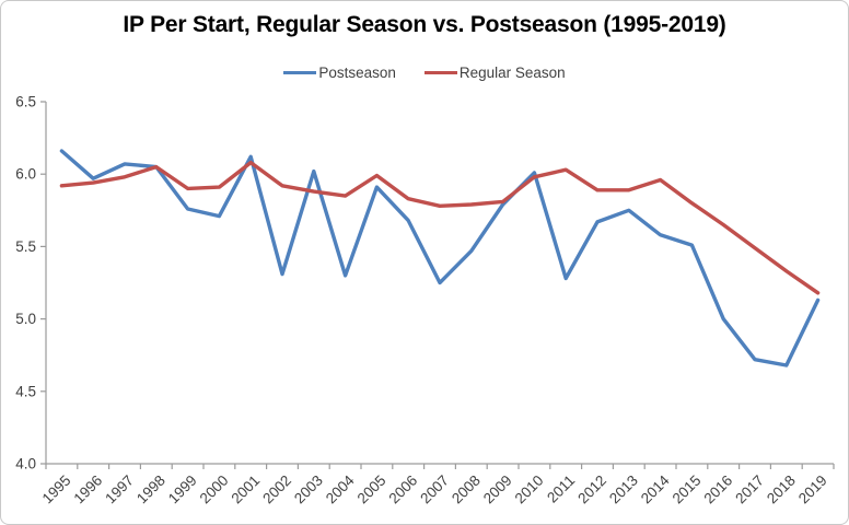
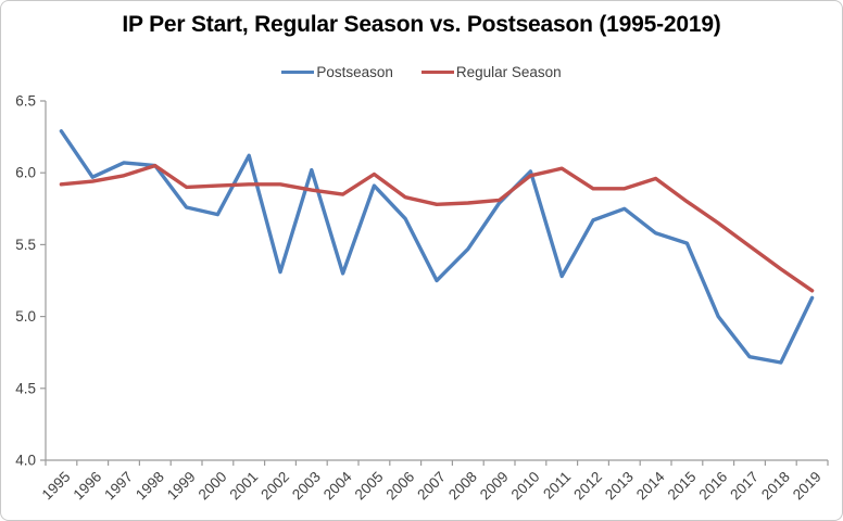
Postseason/1995: 6.16 -> 6.29
Regular Season/2001: 6.08 -> 5.92
